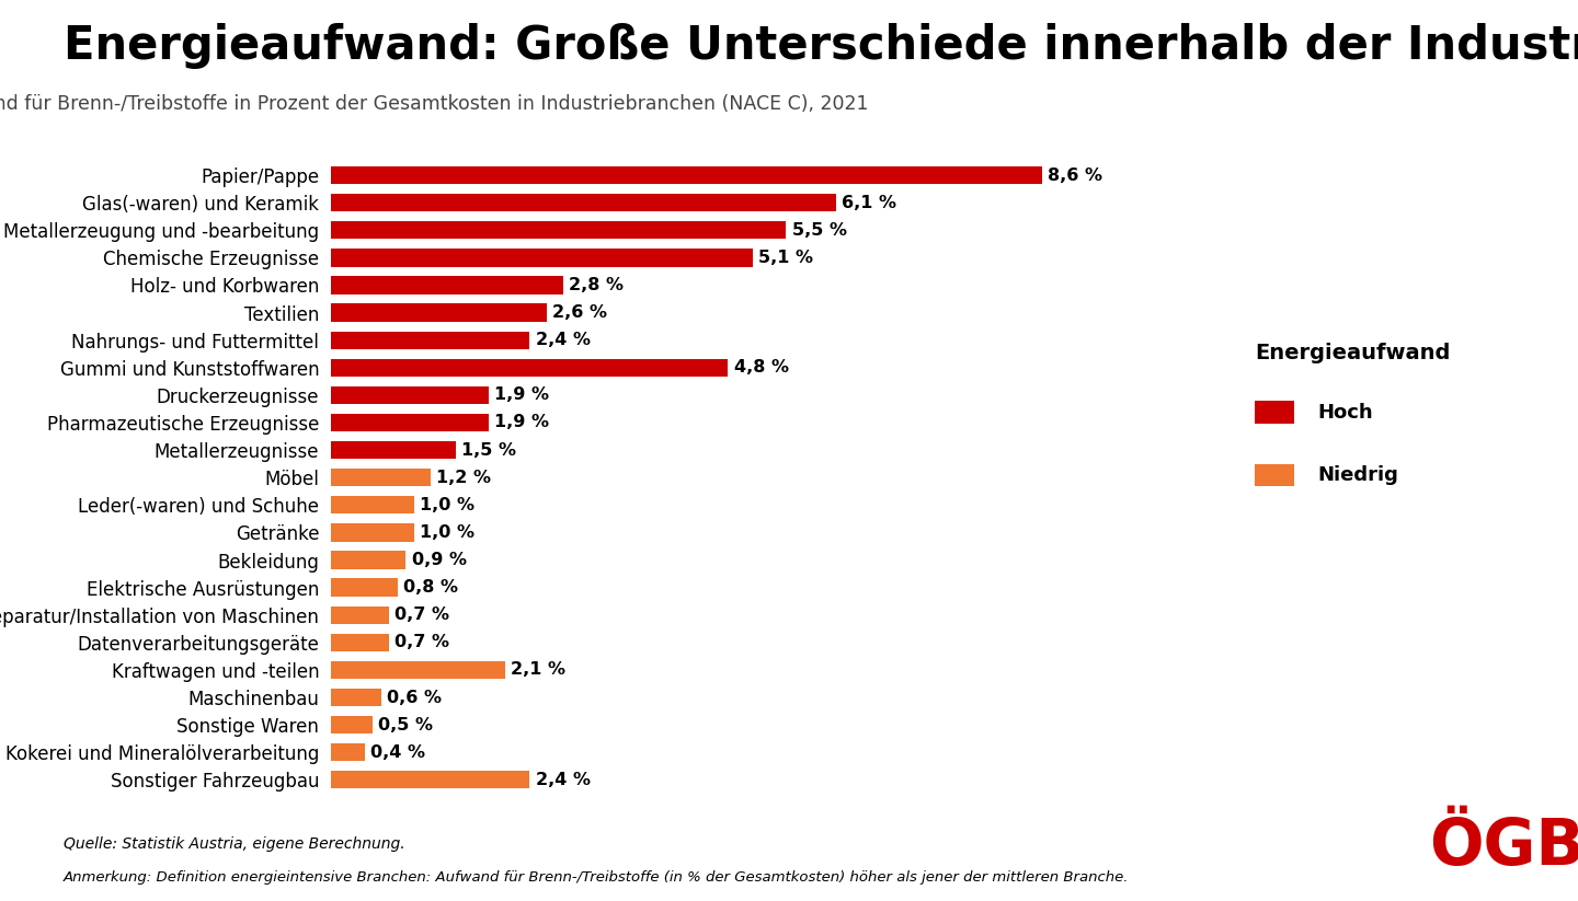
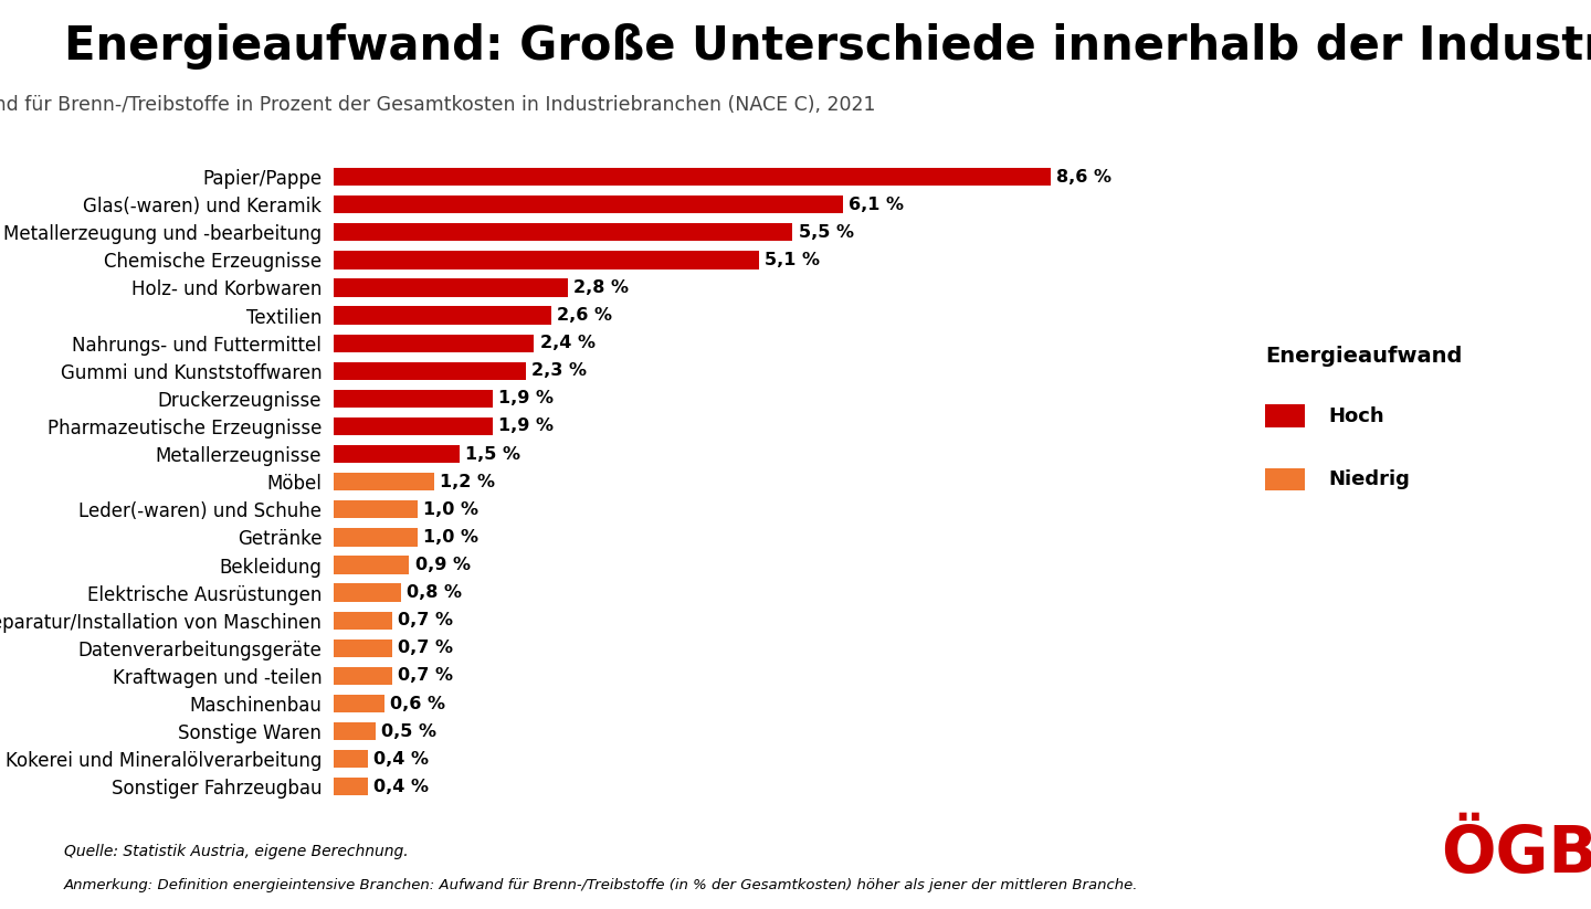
Gummi und Kunststoffwaren: 4,8 -> 2,3
Kraftwagen und -teilen: 2,1 -> 0,7
Sonstiger Fahrzeugbau: 2,4 -> 0,4
